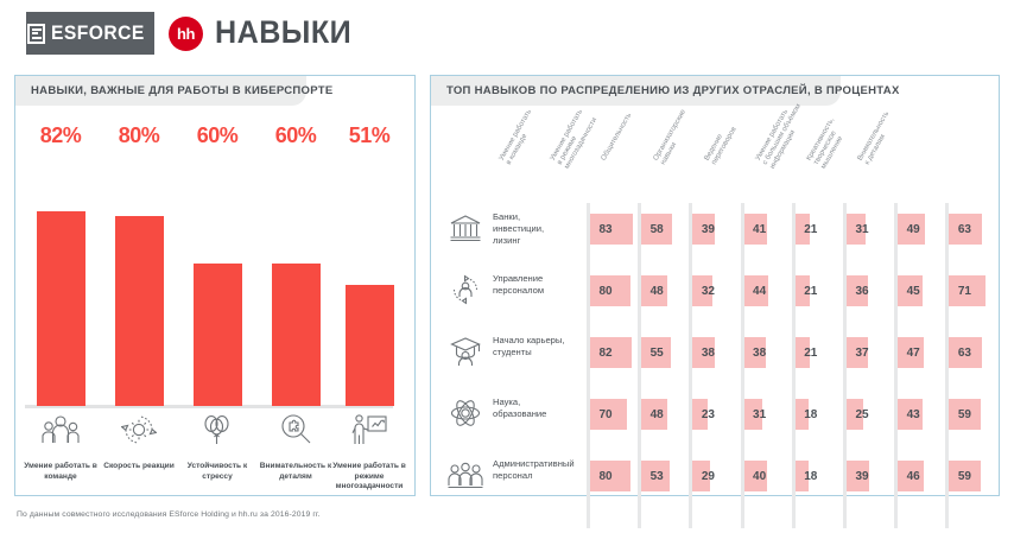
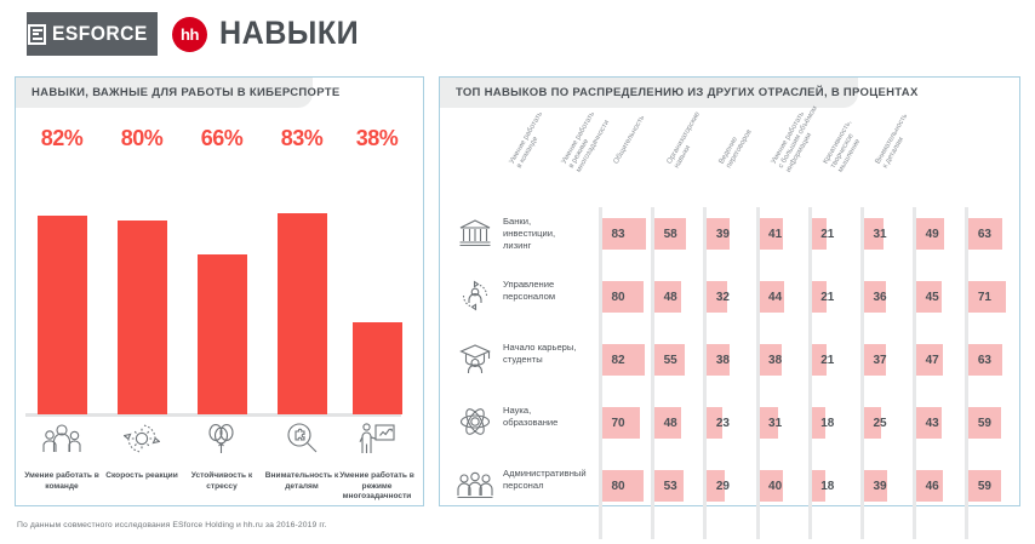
НАВЫКИ, ВАЖНЫЕ ДЛЯ РАБОТЫ В КИБЕРСПОРТЕ/Устойчивость к стрессу: 60% -> 66%
НАВЫКИ, ВАЖНЫЕ ДЛЯ РАБОТЫ В КИБЕРСПОРТЕ/Внимательность к деталям: 60% -> 83%
НАВЫКИ, ВАЖНЫЕ ДЛЯ РАБОТЫ В КИБЕРСПОРТЕ/Умение работать в режиме многозадачности: 51% -> 38%
